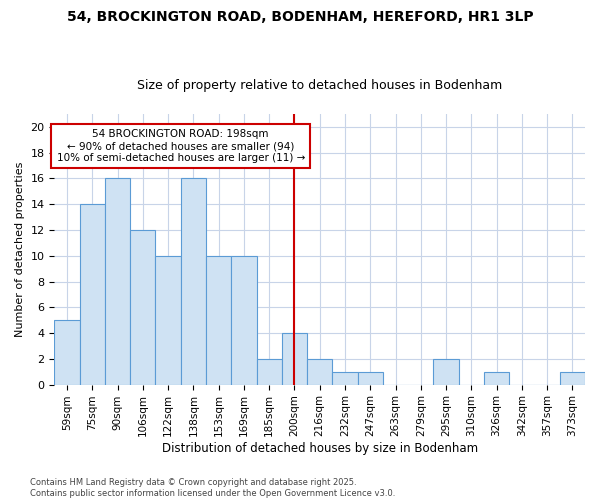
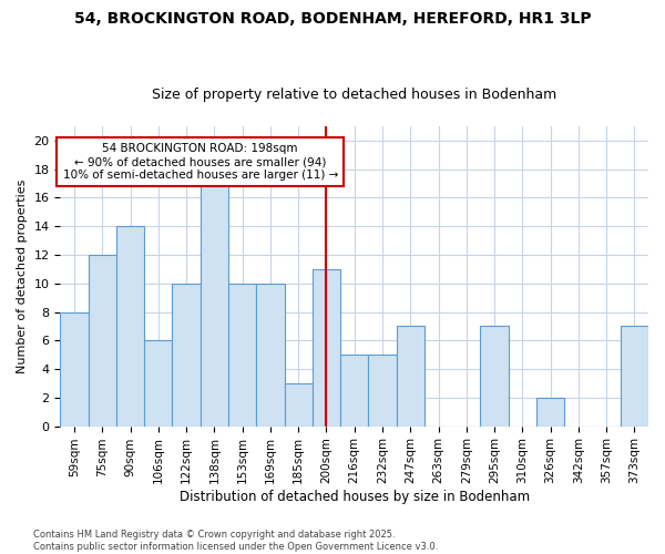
59sqm: 5 -> 8
75sqm: 14 -> 12
90sqm: 16 -> 14
106sqm: 12 -> 6
138sqm: 16 -> 17
185sqm: 2 -> 3
200sqm: 4 -> 11
216sqm: 2 -> 5
232sqm: 1 -> 5
247sqm: 1 -> 7
295sqm: 2 -> 7
326sqm: 1 -> 2
373sqm: 1 -> 7
